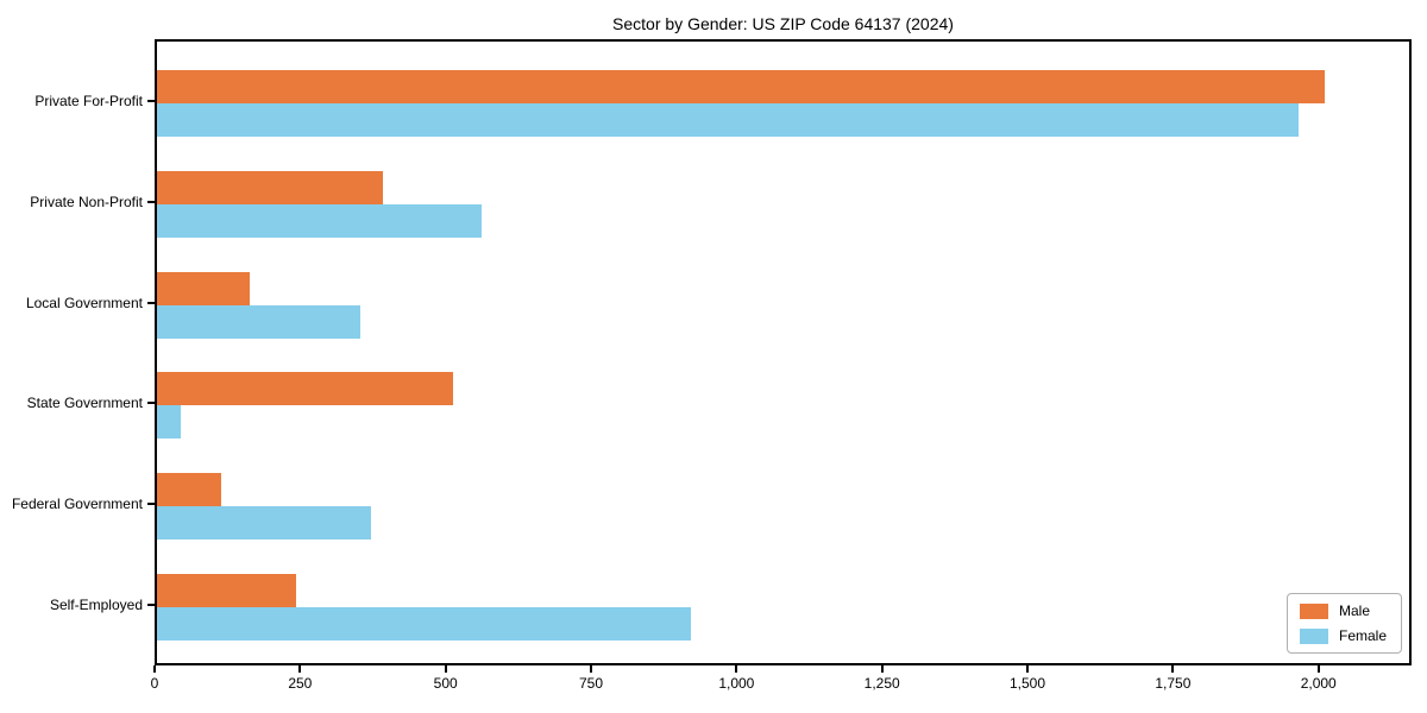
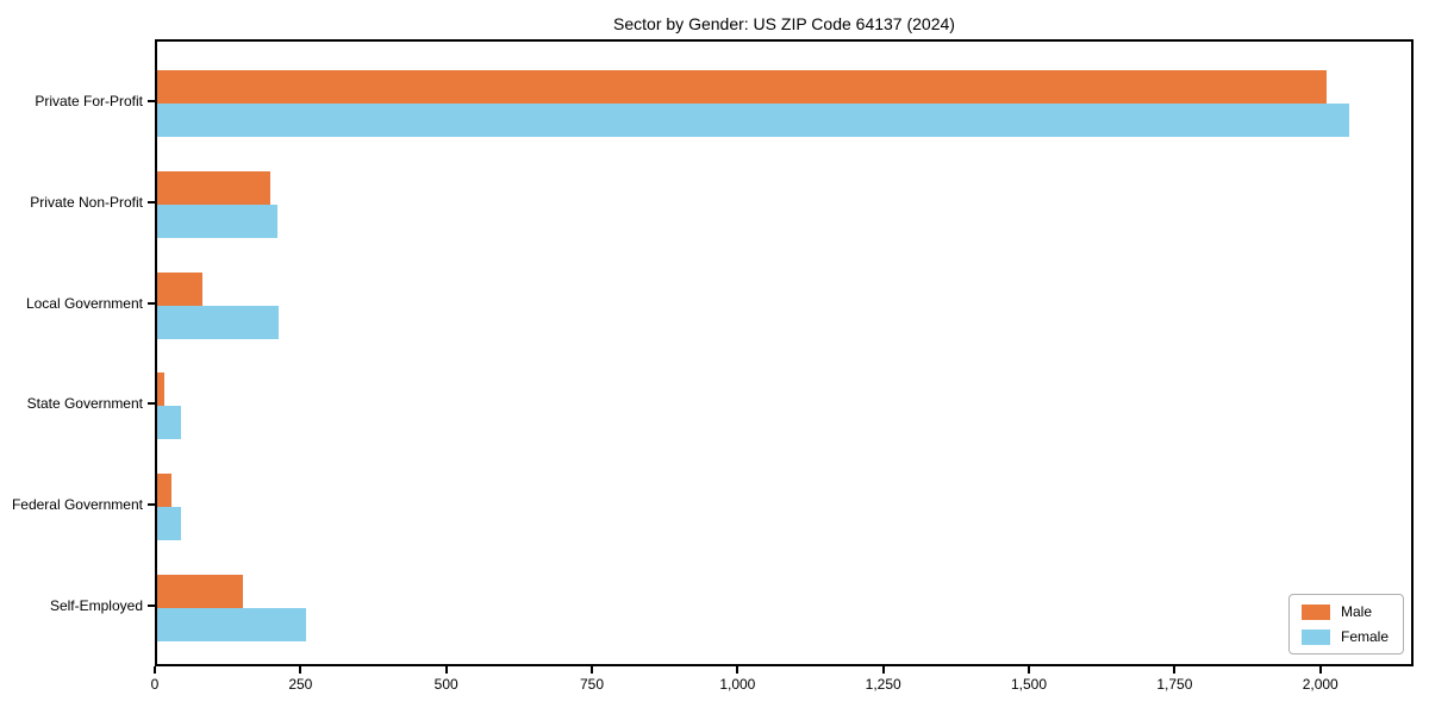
Female/Private For-Profit: 1970 -> 2050
Male/Private Non-Profit: 390 -> 200
Female/Private Non-Profit: 560 -> 210
Male/Local Government: 160 -> 80
Female/Local Government: 350 -> 210
Male/State Government: 510 -> 10
Male/Federal Government: 110 -> 20
Female/Federal Government: 370 -> 40
Male/Self-Employed: 240 -> 150
Female/Self-Employed: 920 -> 260
